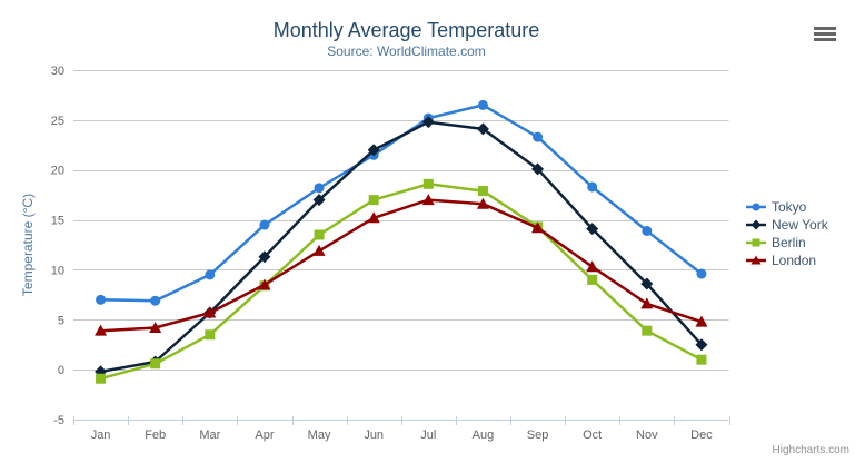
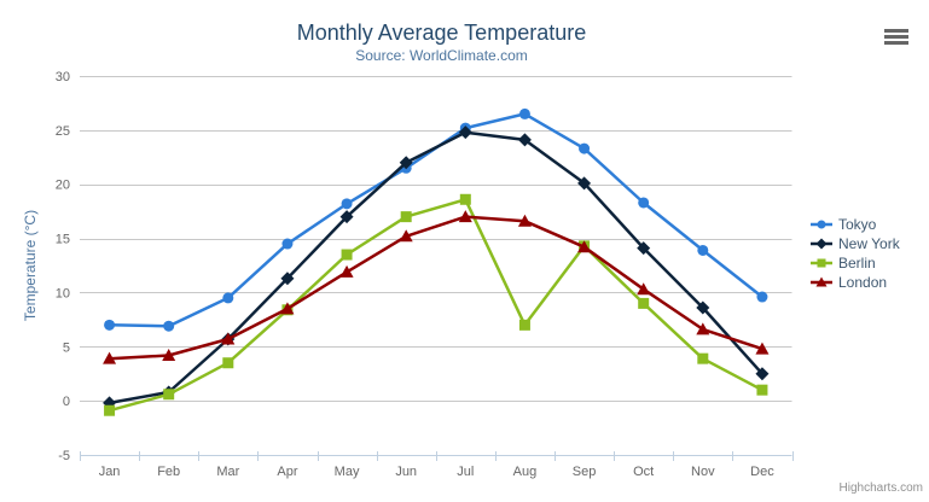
Berlin/Aug: 18 -> 7
